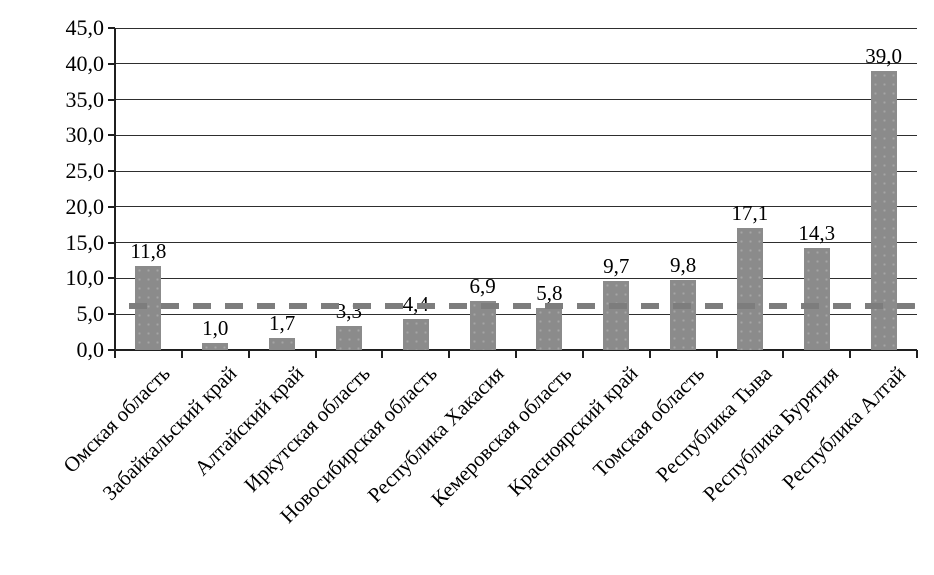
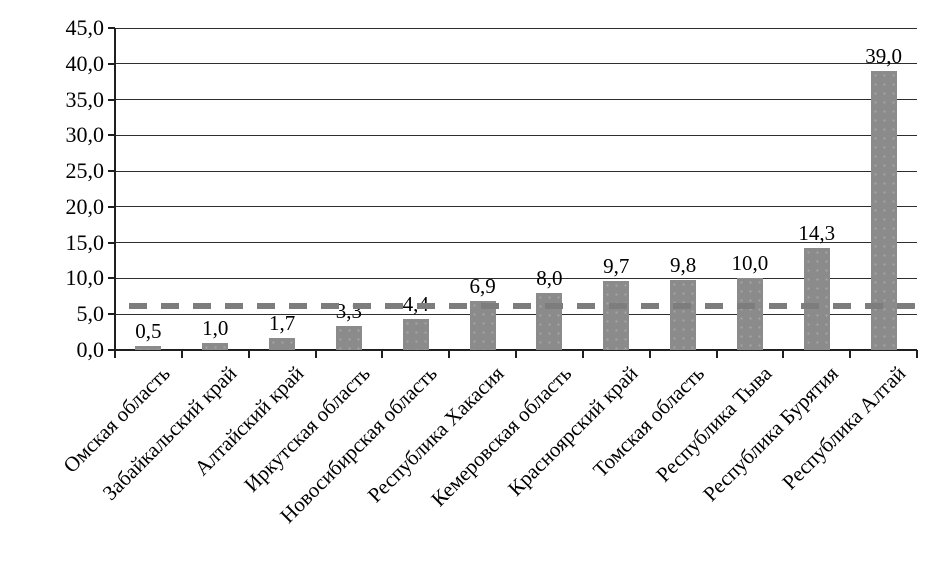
Омская область: 11,8 -> 0,5
Кемеровская область: 5,8 -> 8,0
Республика Тыва: 17,1 -> 10,0
